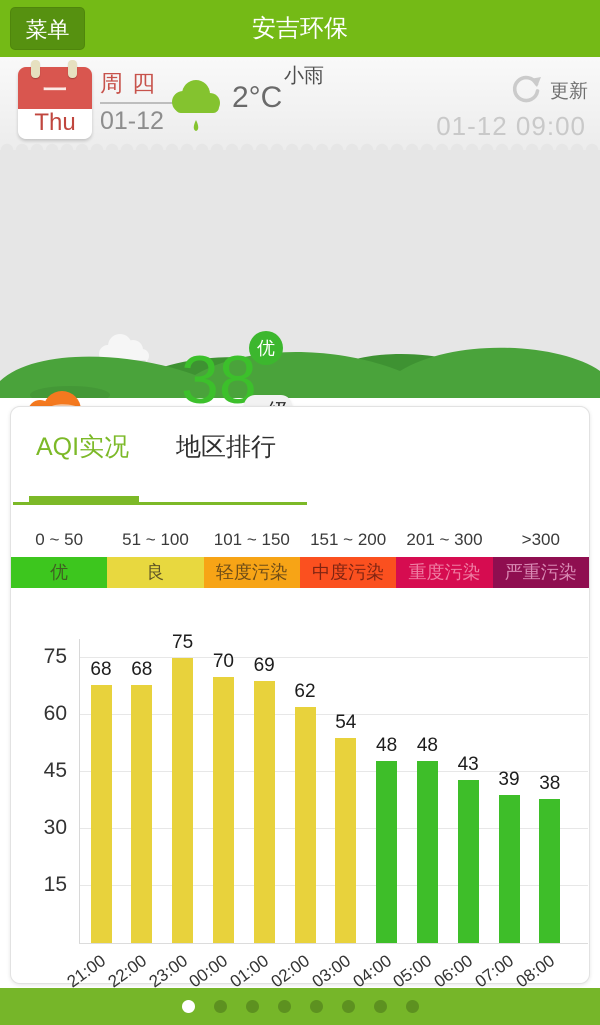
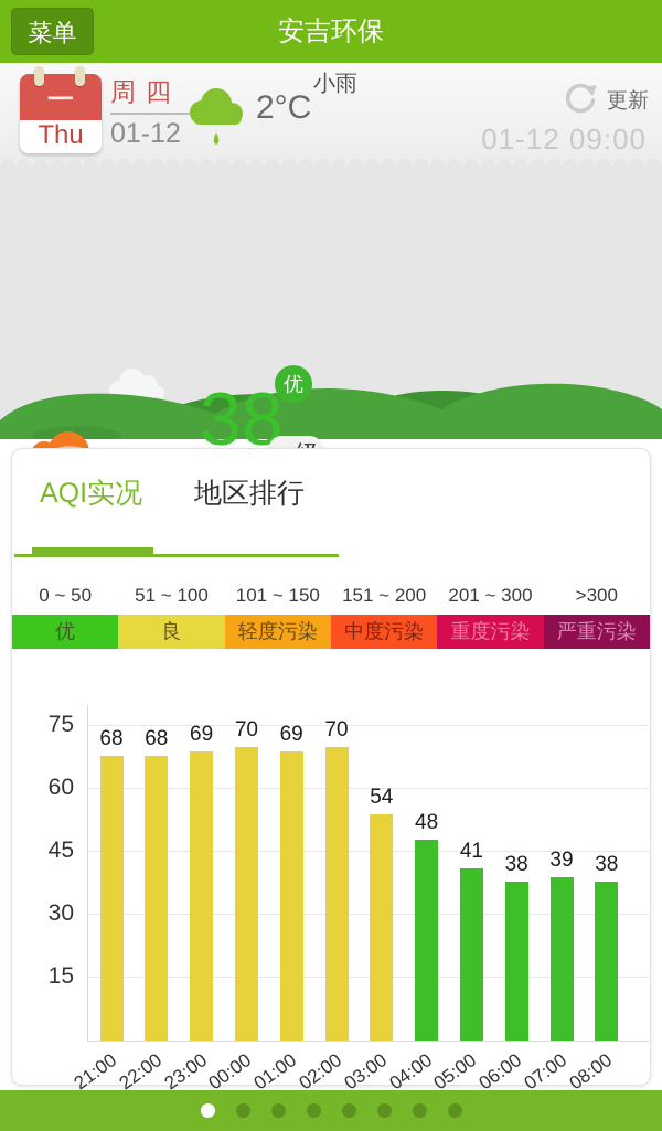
23:00: 75 -> 69
02:00: 62 -> 70
05:00: 48 -> 41
06:00: 43 -> 38
